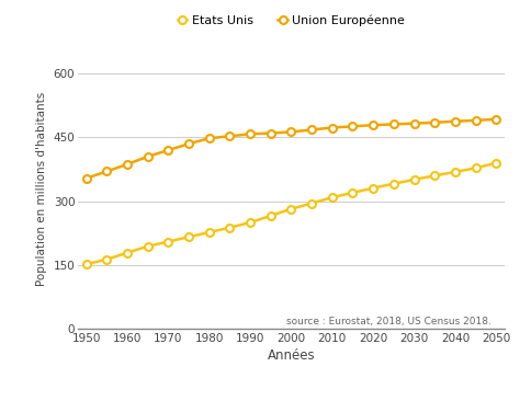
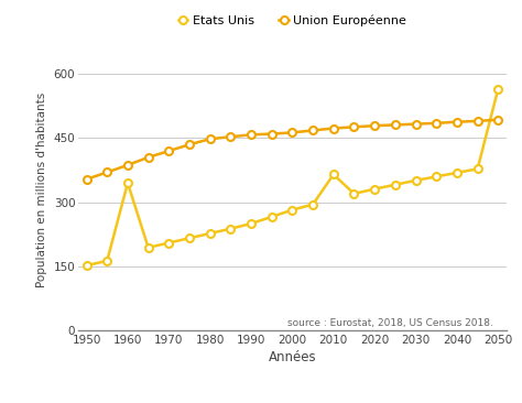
Etats Unis/1960: 179 -> 345
Etats Unis/2010: 309 -> 365
Etats Unis/2050: 390 -> 565
